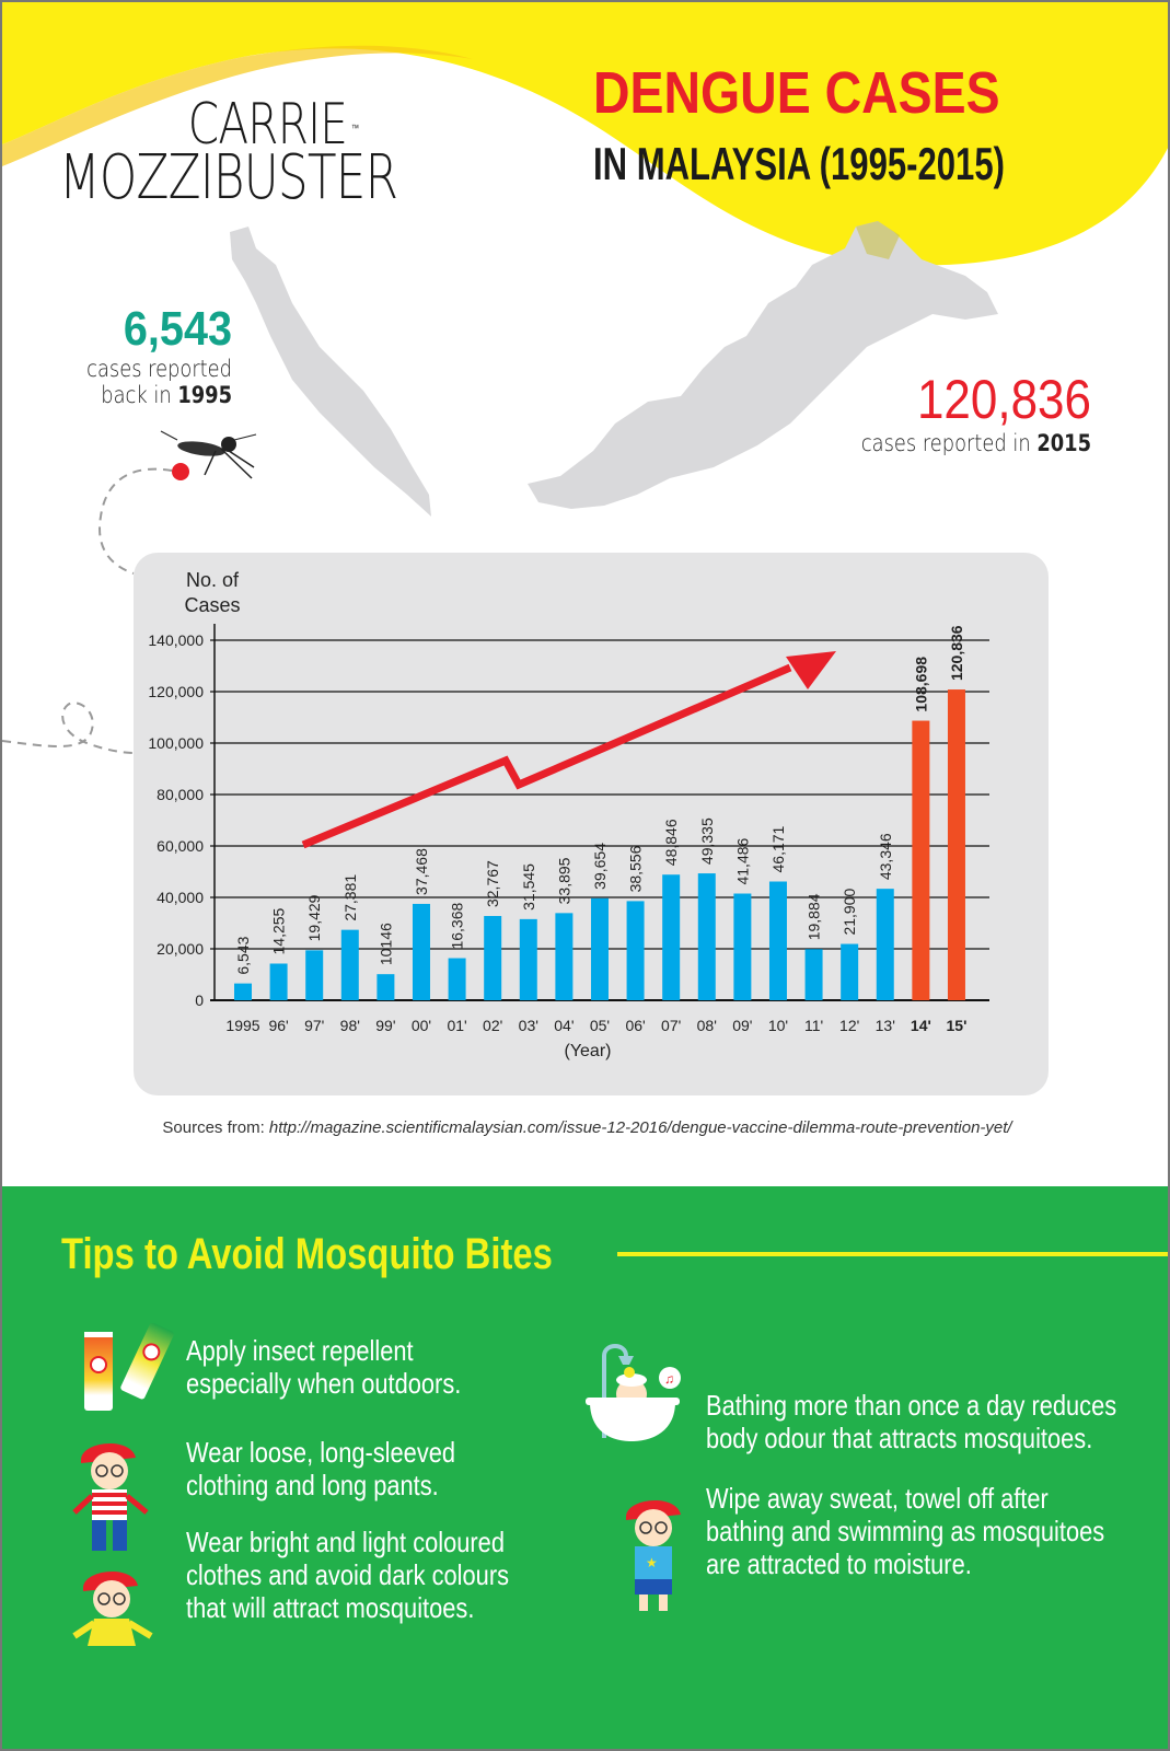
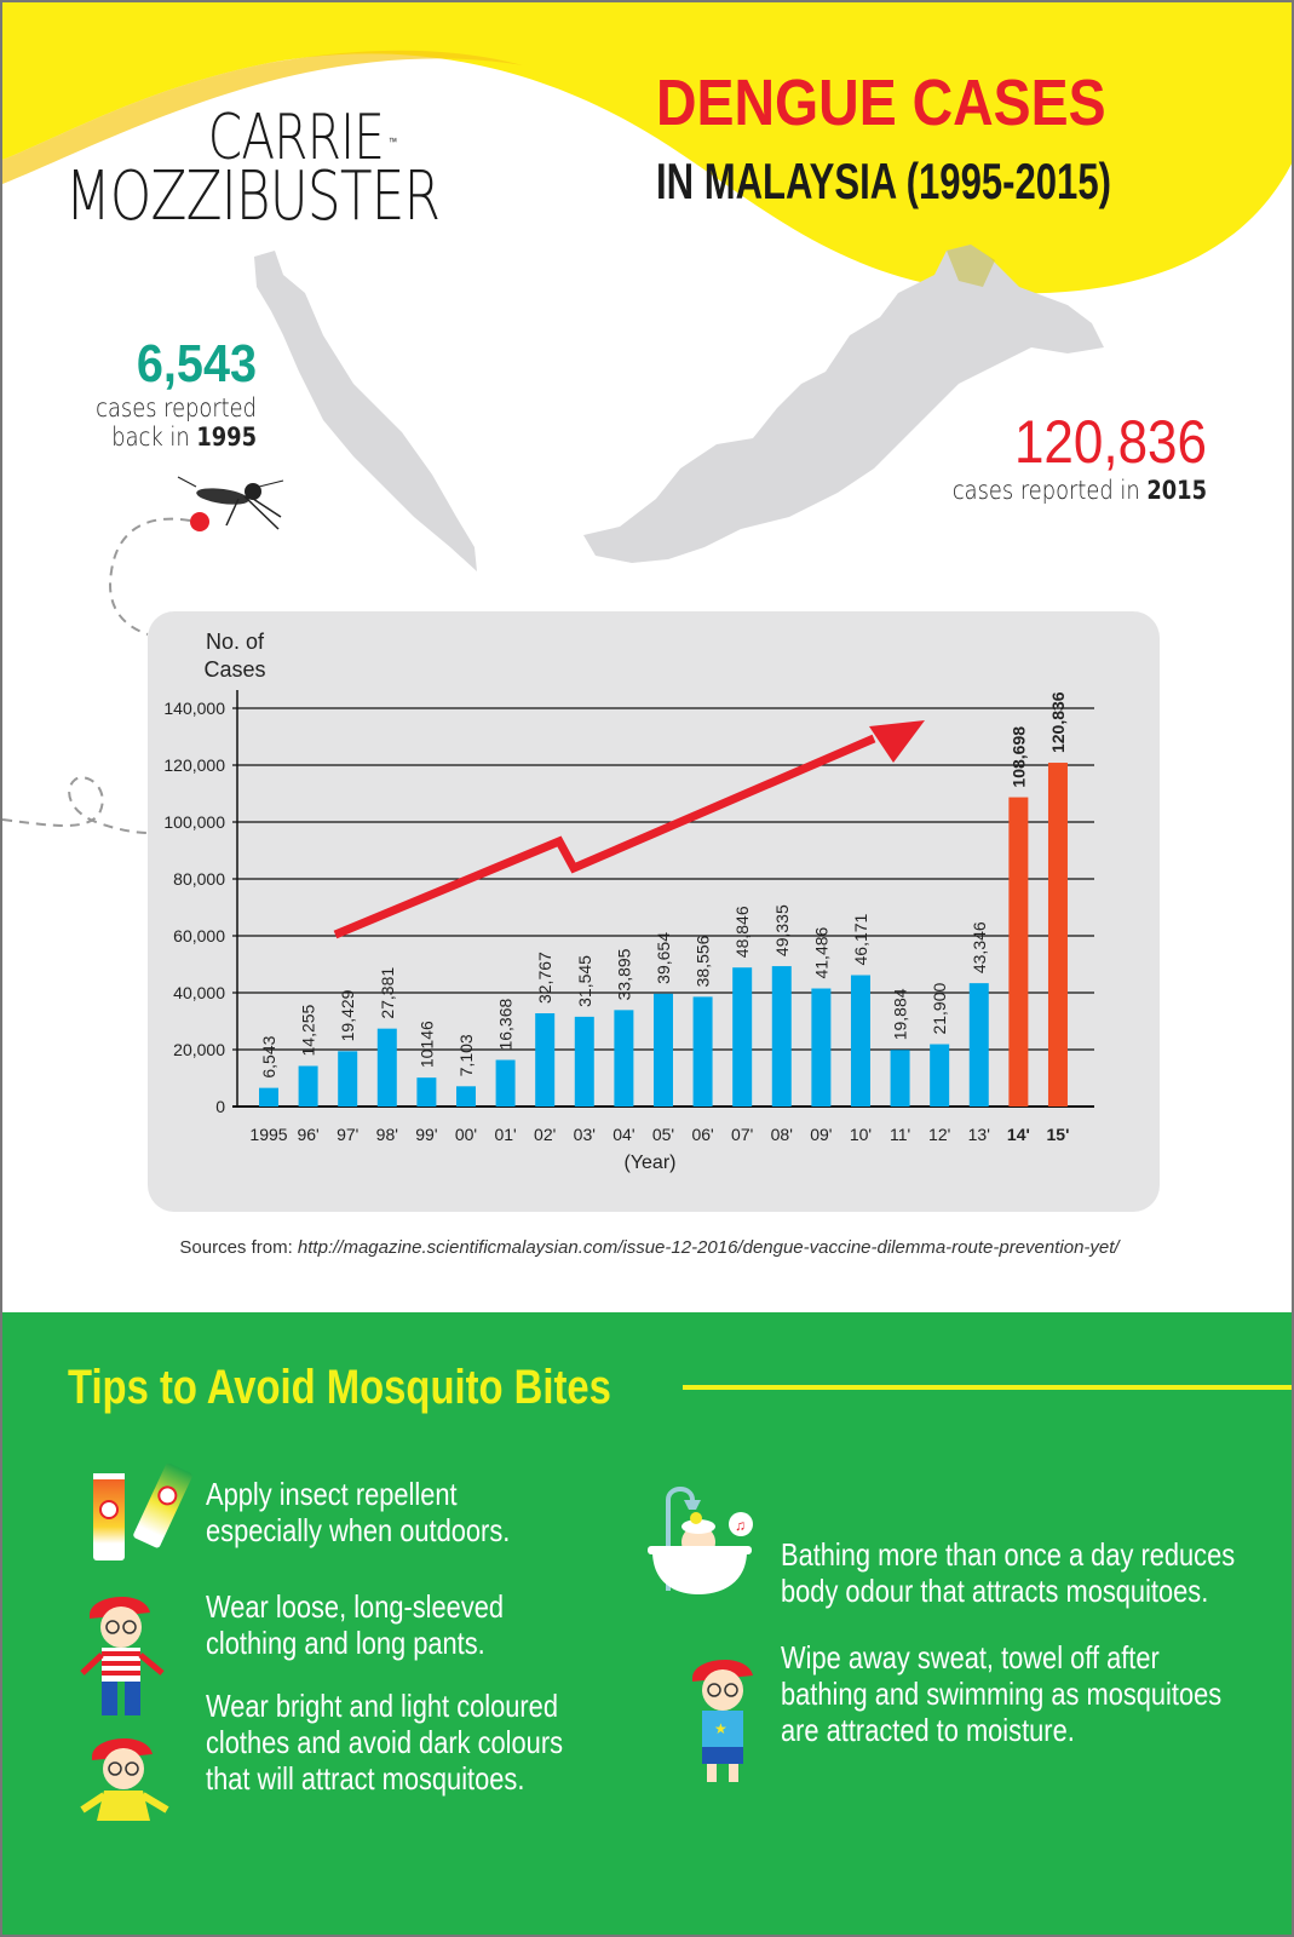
00': 37,468 -> 7,103
